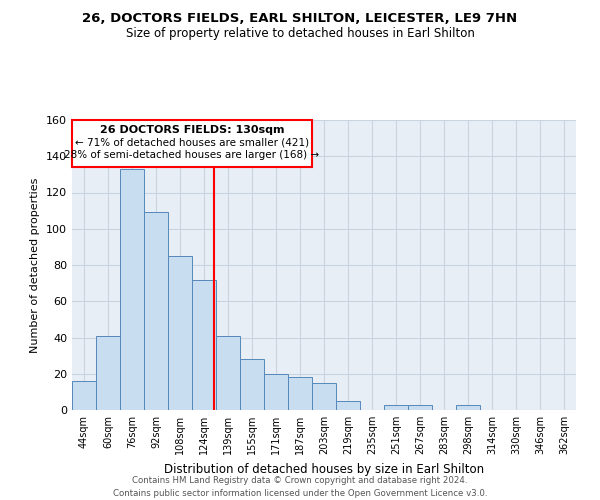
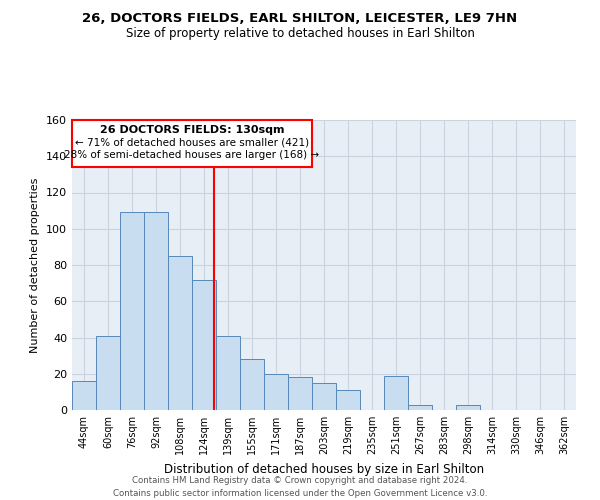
76sqm: 133 -> 109
219sqm: 5 -> 11
251sqm: 3 -> 19
